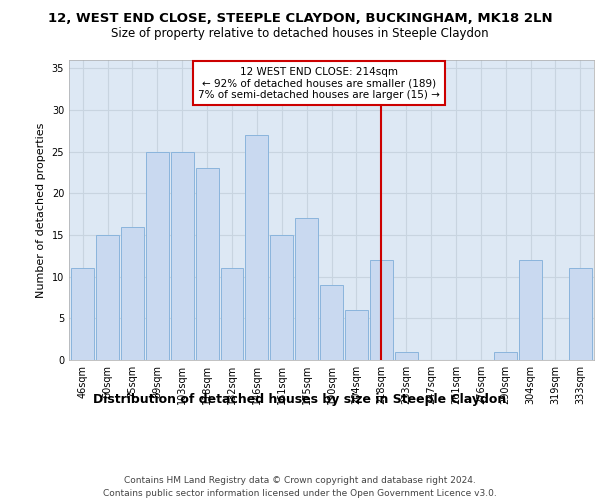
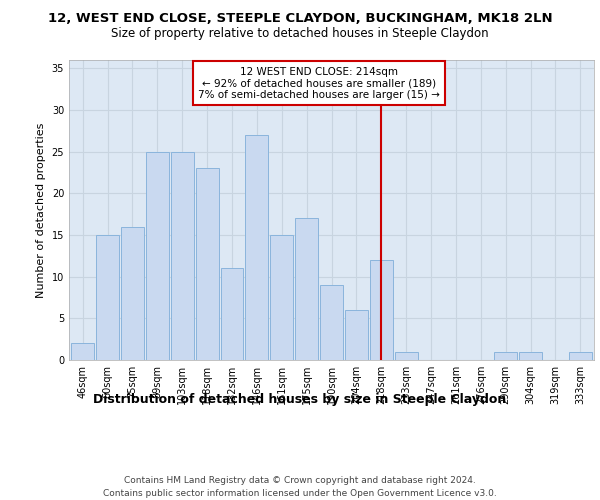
46sqm: 11 -> 2
304sqm: 12 -> 1
333sqm: 11 -> 1
